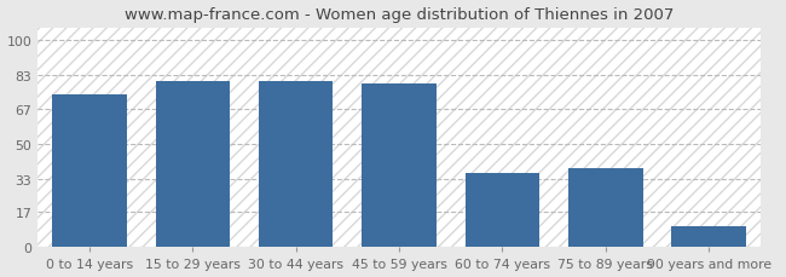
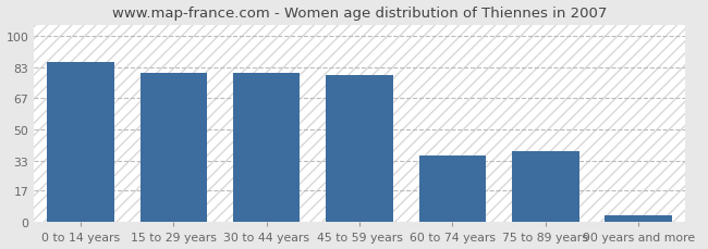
0 to 14 years: 74 -> 86
90 years and more: 10 -> 4
